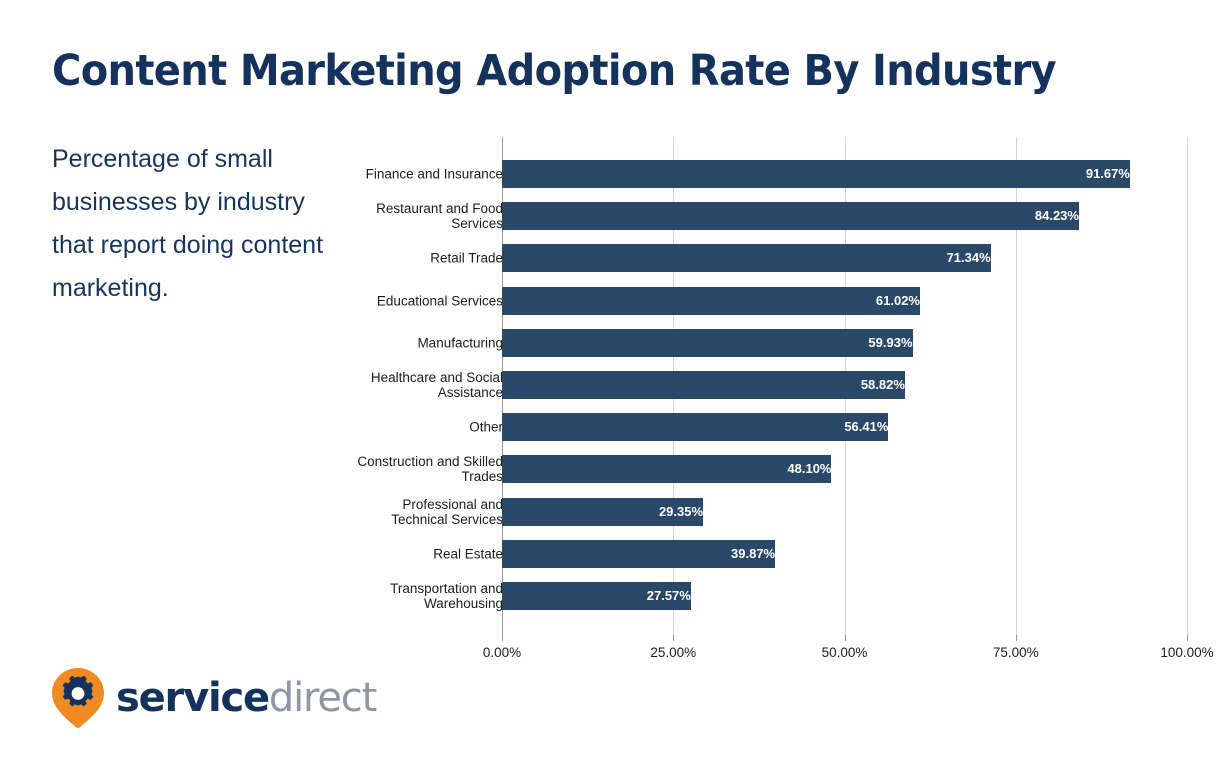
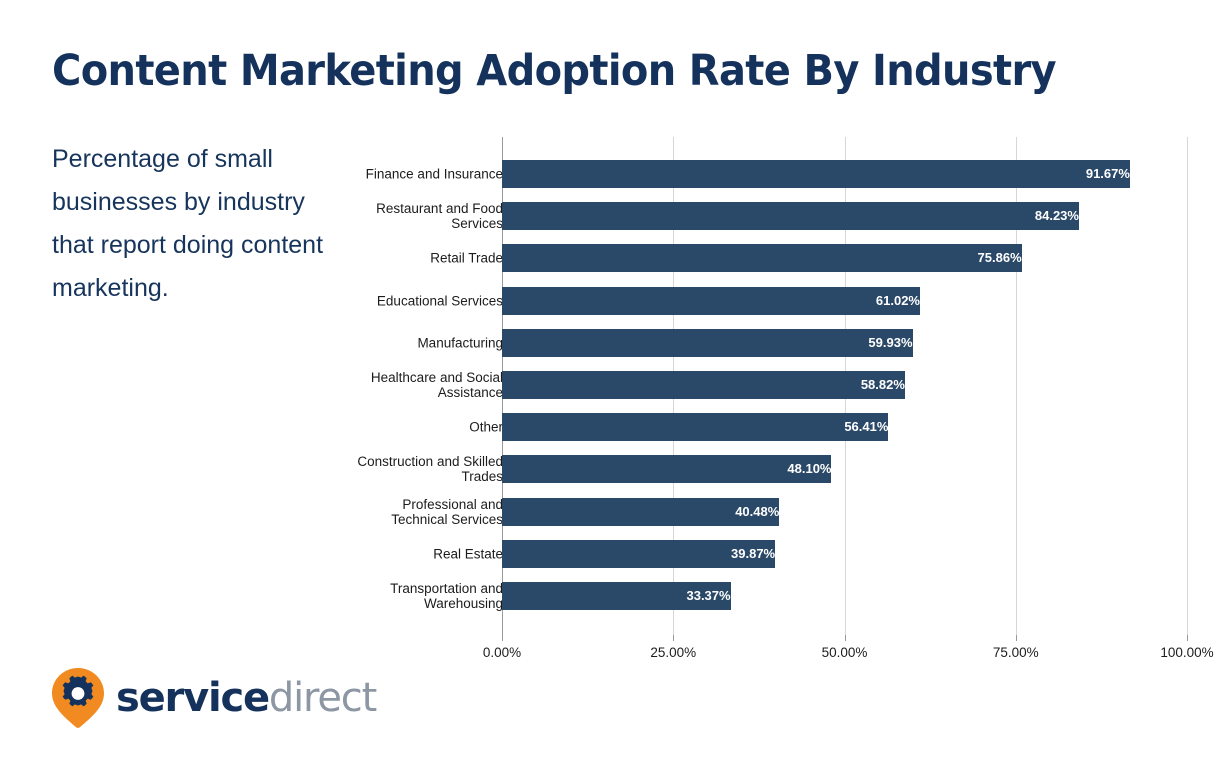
Retail Trade: 71.34% -> 75.86%
Professional and Technical Services: 29.35% -> 40.48%
Transportation and Warehousing: 27.57% -> 33.37%
